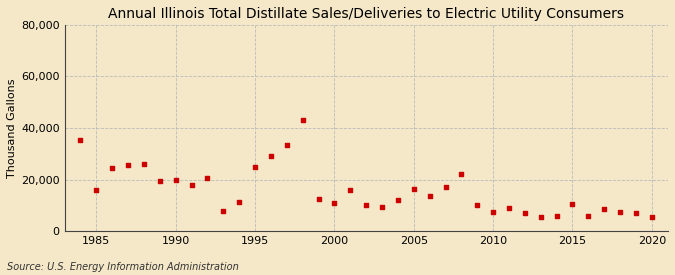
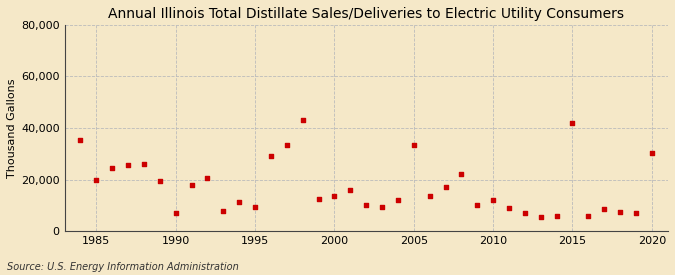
1985: 16,000 -> 20,000
1990: 20,000 -> 7,000
1995: 25,000 -> 9,500
2000: 11,000 -> 13,500
2005: 16,500 -> 33,500
2010: 7,500 -> 12,000
2015: 10,500 -> 42,000
2020: 5,500 -> 30,500
